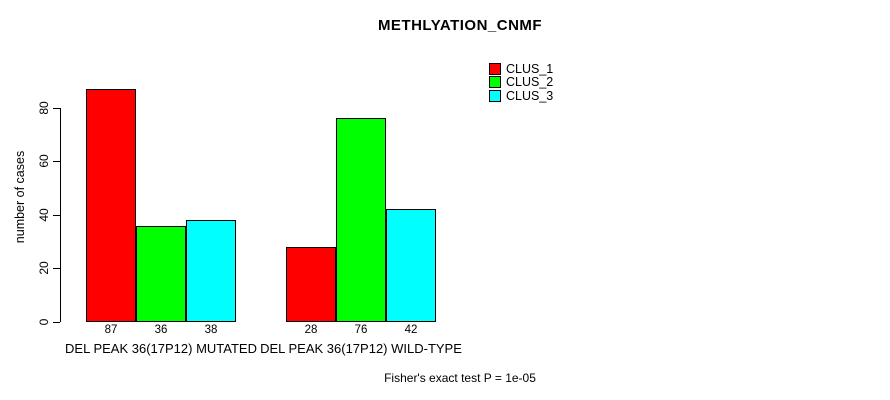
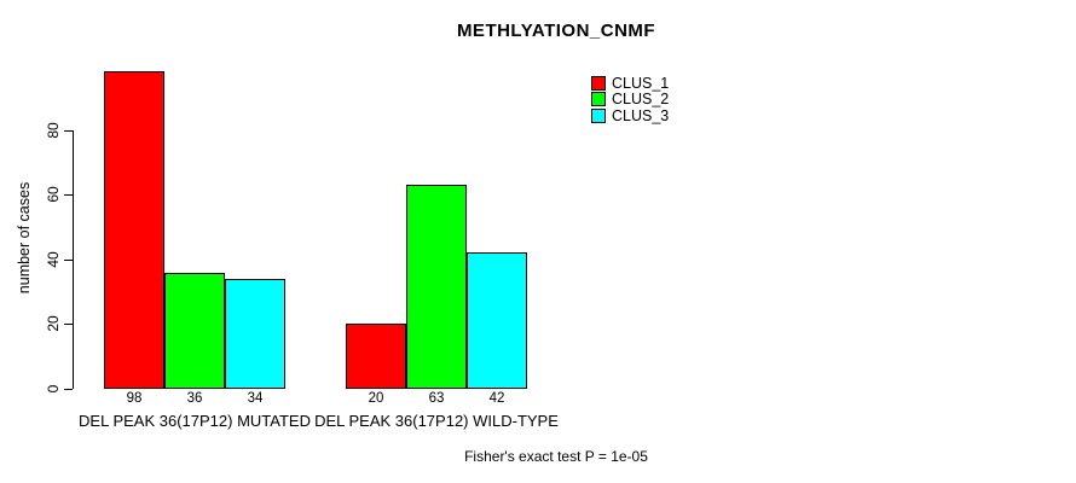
CLUS_1/DEL PEAK 36(17P12) MUTATED: 87 -> 98
CLUS_3/DEL PEAK 36(17P12) MUTATED: 38 -> 34
CLUS_1/DEL PEAK 36(17P12) WILD-TYPE: 28 -> 20
CLUS_2/DEL PEAK 36(17P12) WILD-TYPE: 76 -> 63
